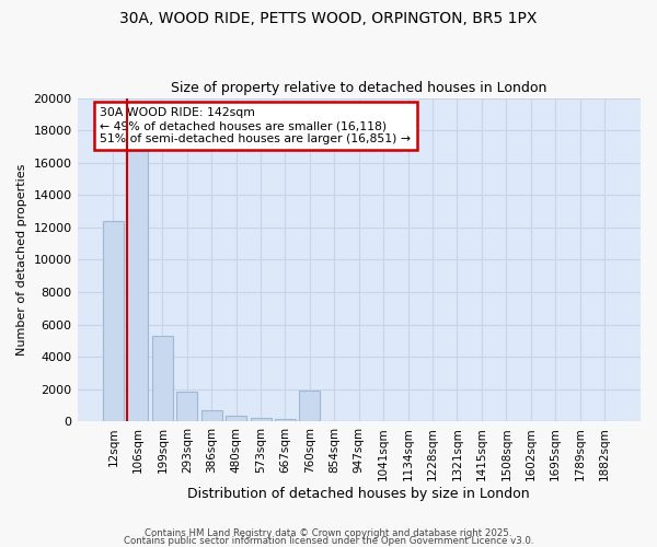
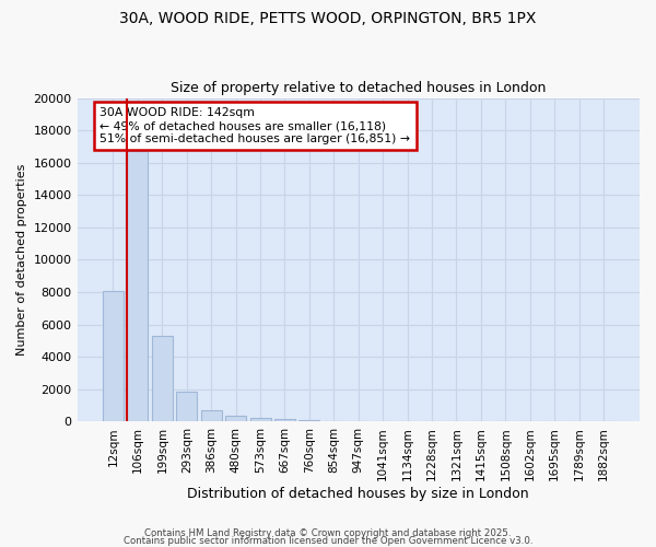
12sqm: 12400 -> 8100
760sqm: 1900 -> 100
